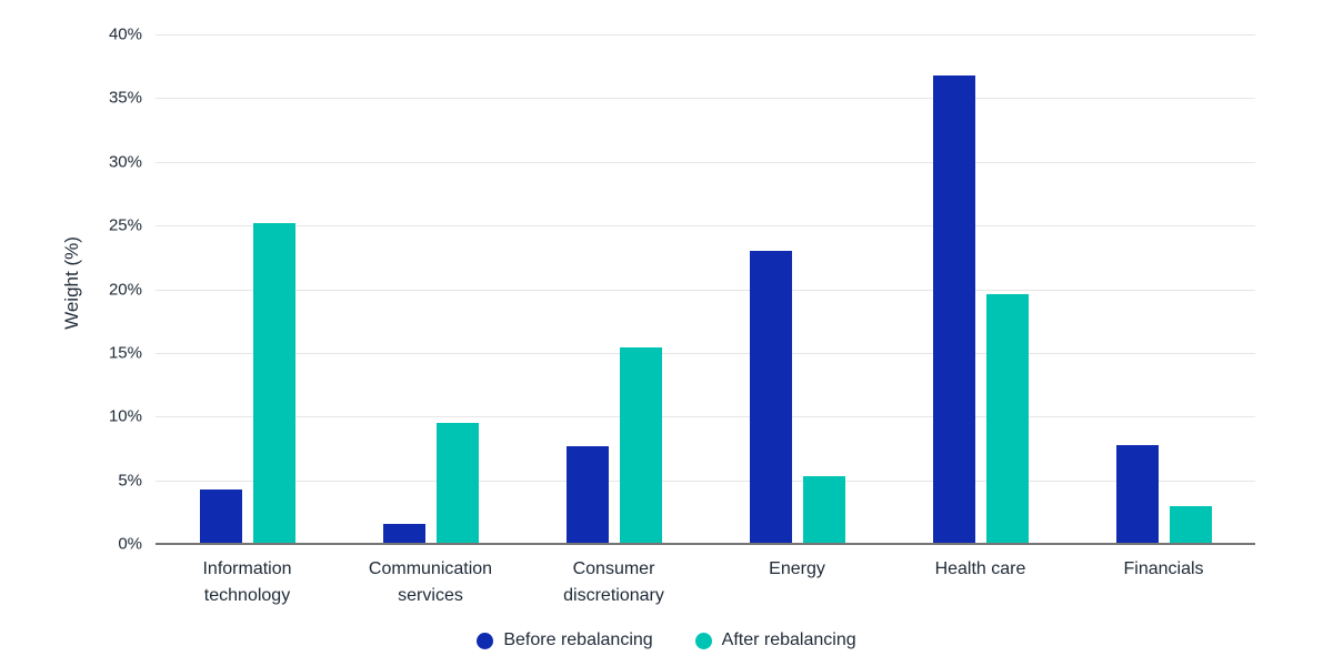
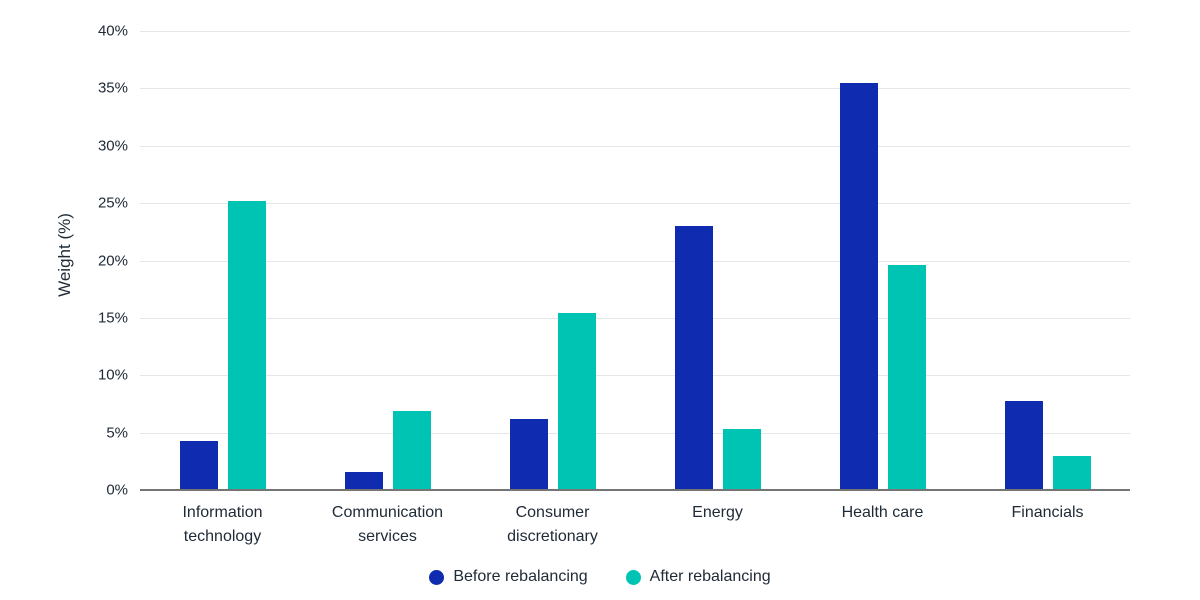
After rebalancing/Communication services: 9.5% -> 6.9%
Before rebalancing/Consumer discretionary: 7.7% -> 6.2%
Before rebalancing/Health care: 36.8% -> 35.5%
